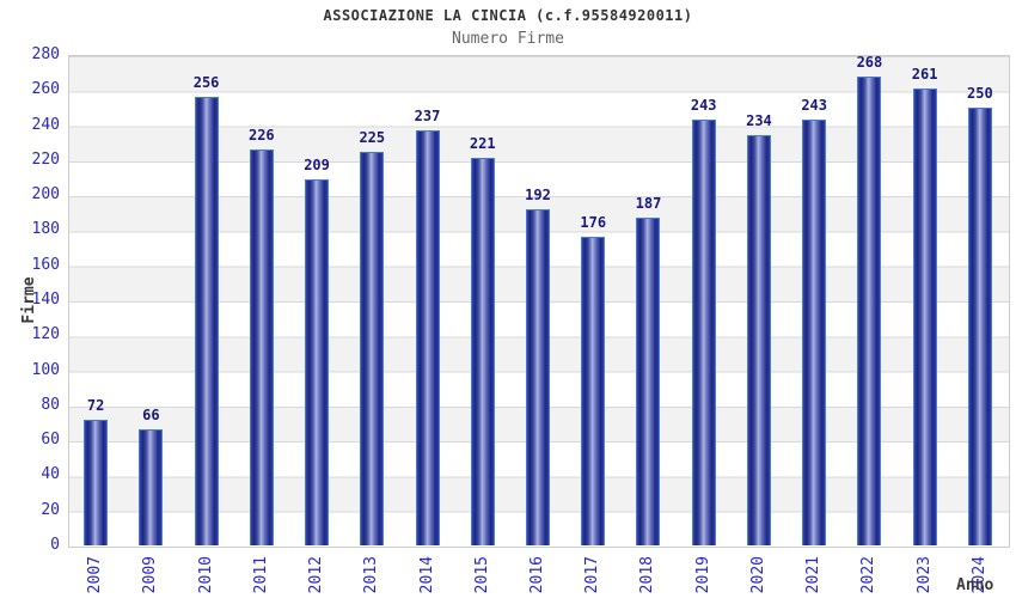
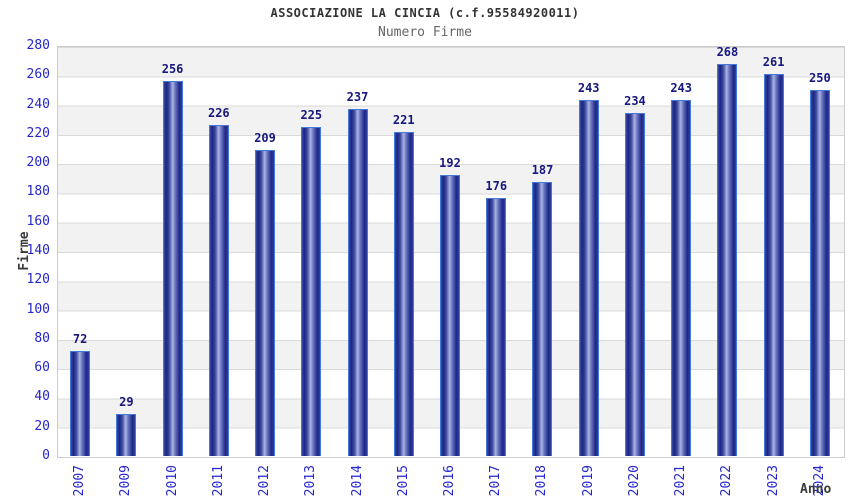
2009: 66 -> 29
